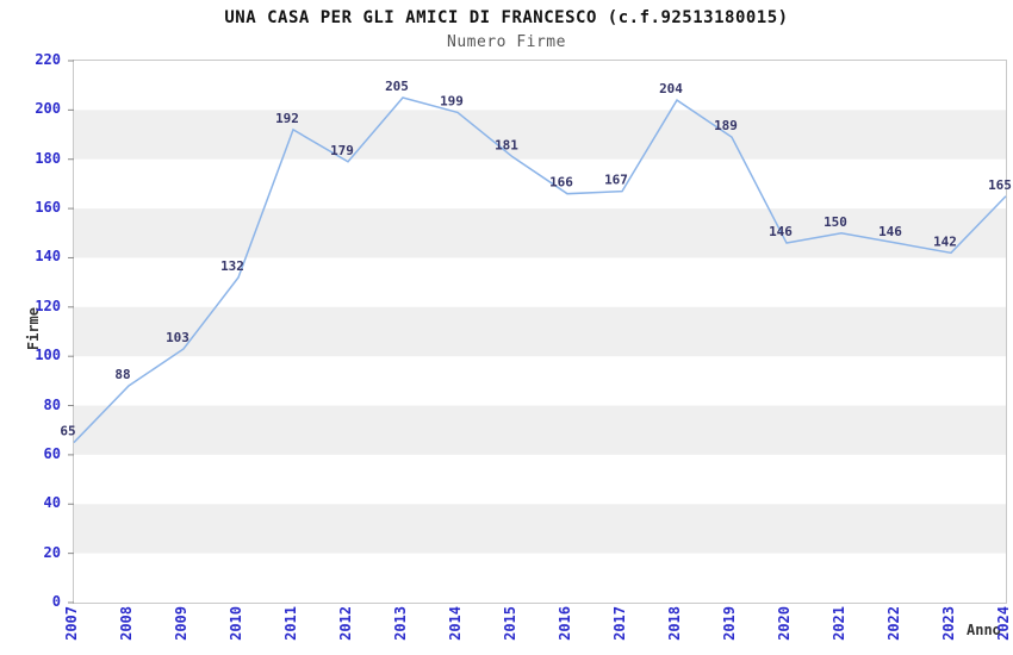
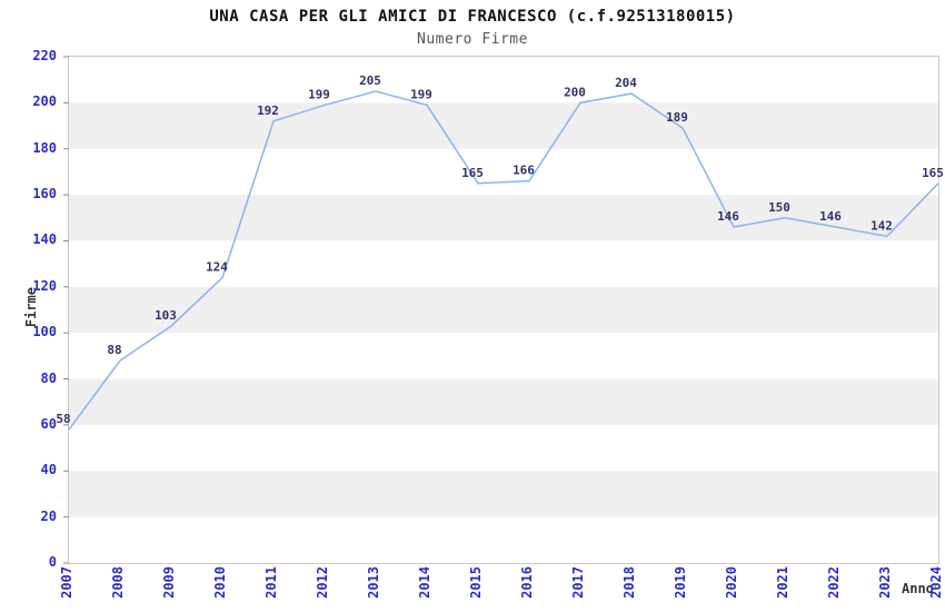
2007: 65 -> 58
2010: 132 -> 124
2012: 179 -> 199
2015: 181 -> 165
2017: 167 -> 200
